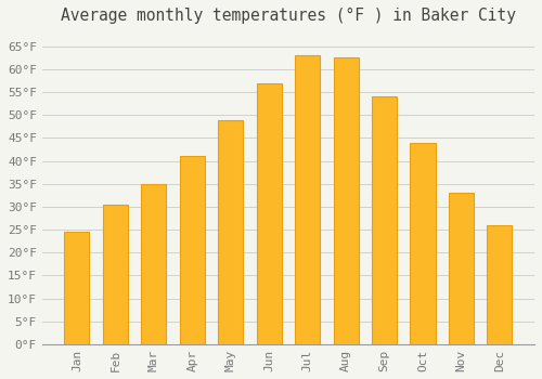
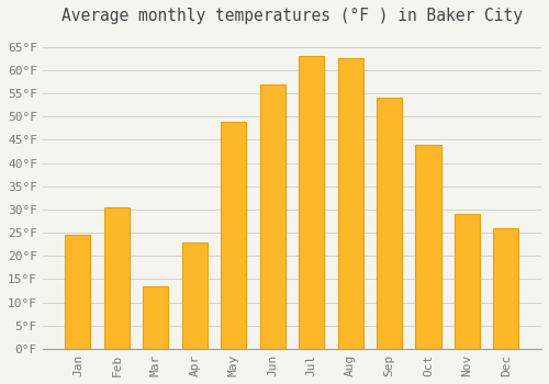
Mar: 35.0°F -> 13.5°F
Apr: 41.0°F -> 23.0°F
Nov: 33.0°F -> 29.0°F
